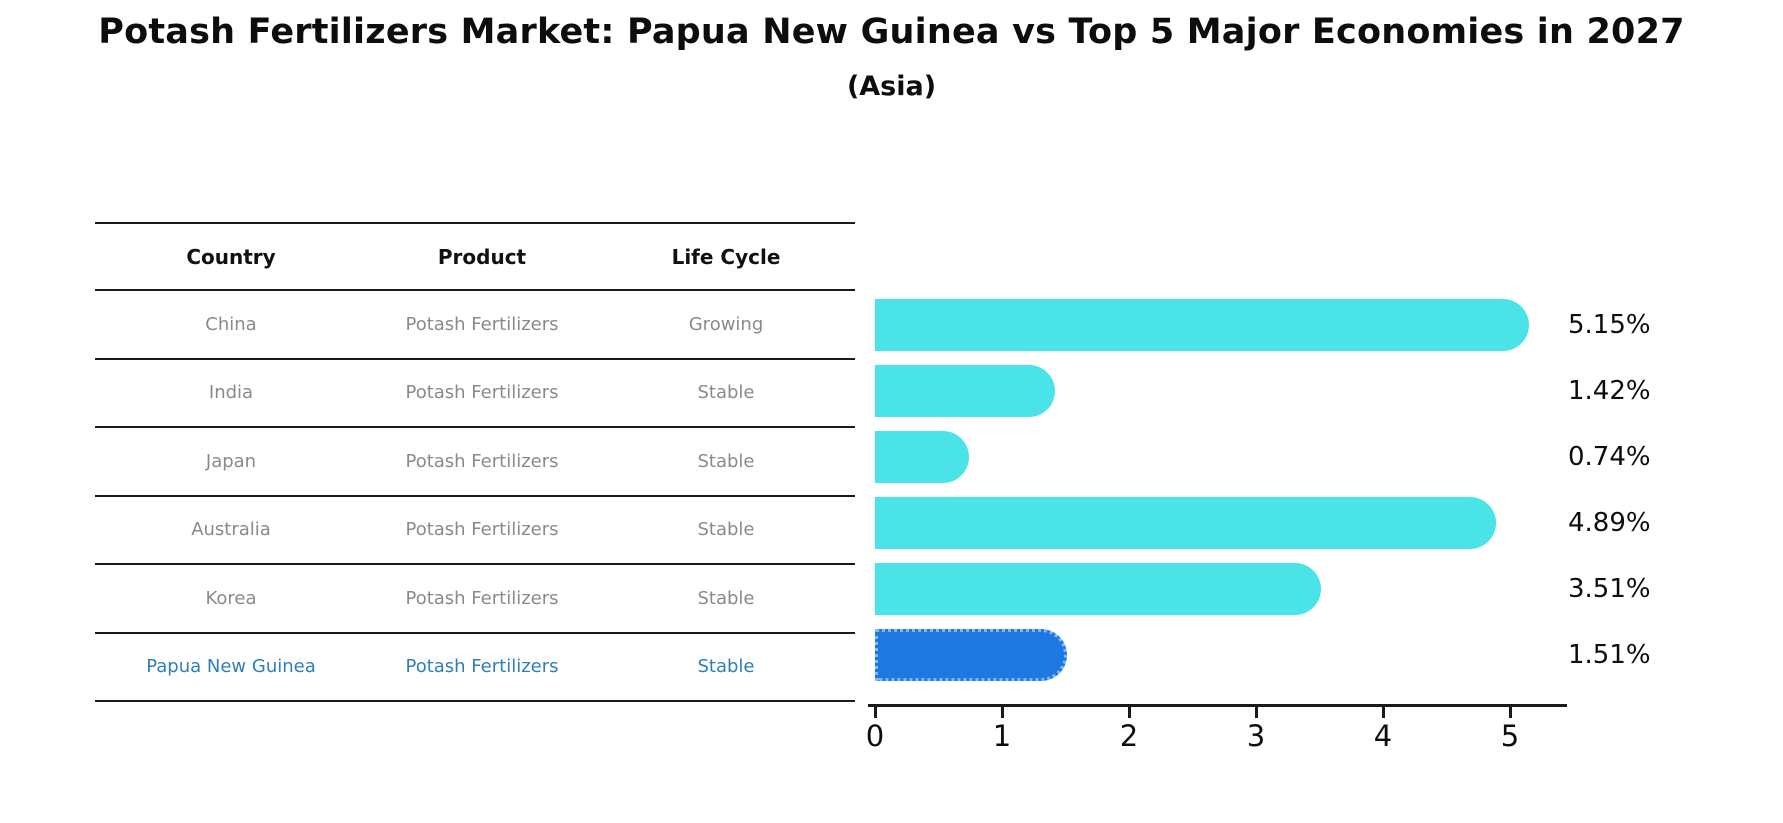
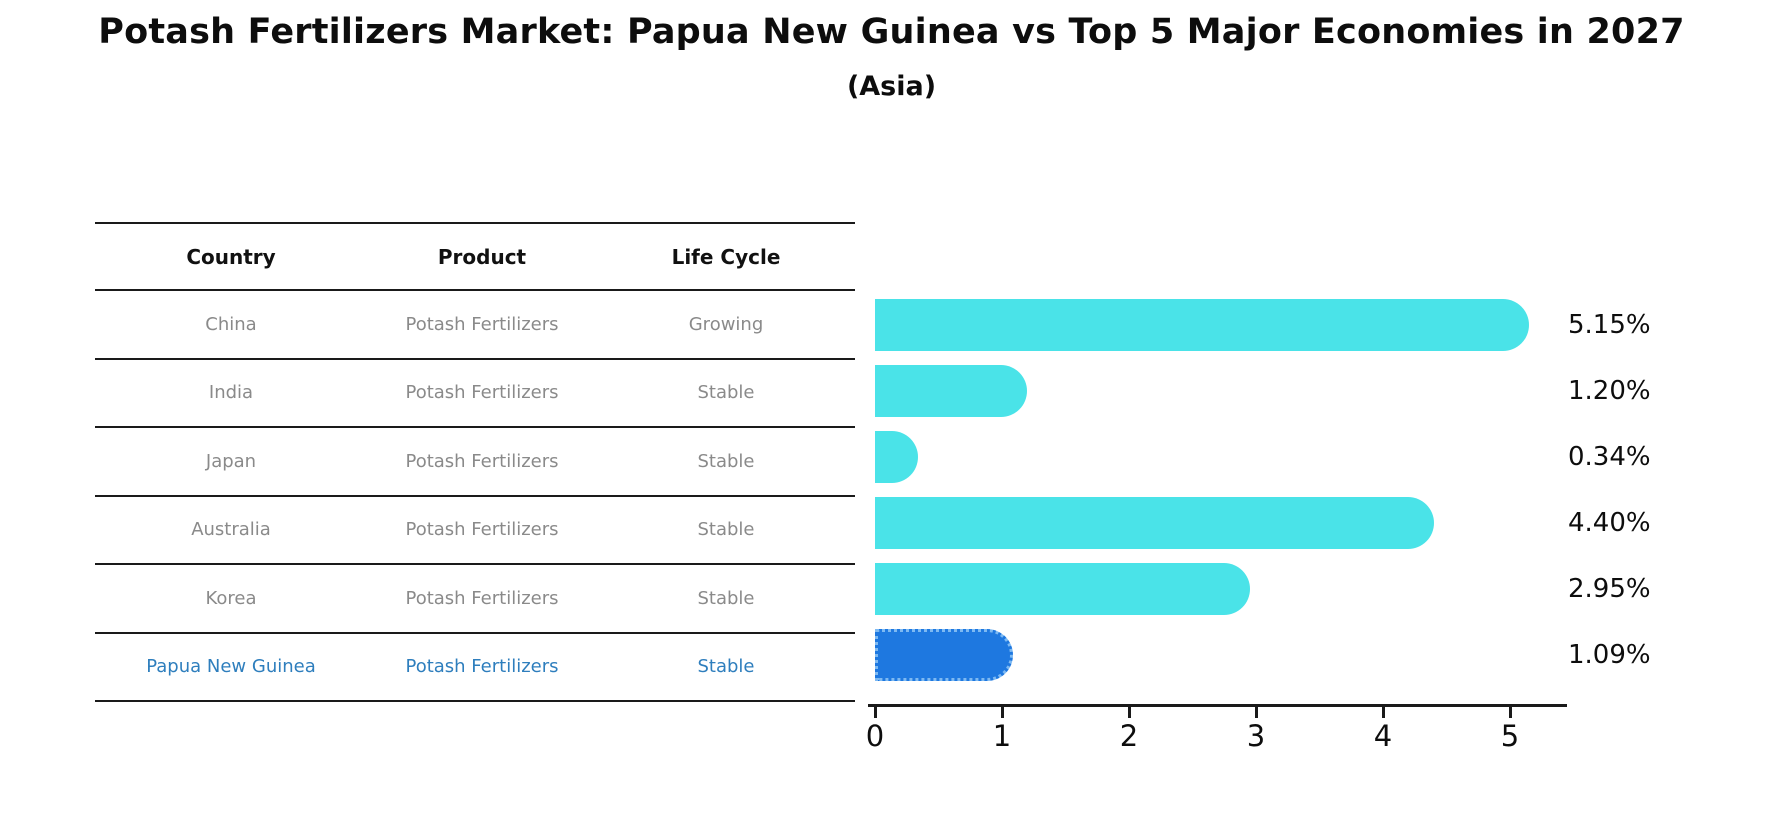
India: 1.42% -> 1.20%
Japan: 0.74% -> 0.34%
Australia: 4.89% -> 4.40%
Korea: 3.51% -> 2.95%
Papua New Guinea: 1.51% -> 1.09%
